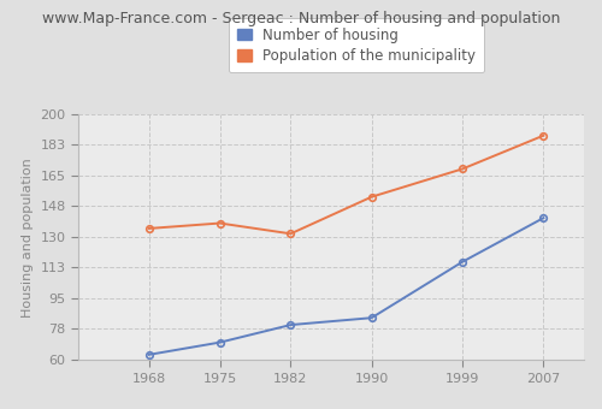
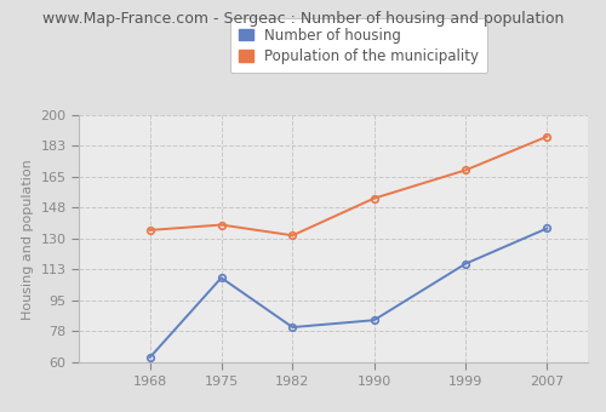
Number of housing/1975: 70 -> 108
Number of housing/2007: 141 -> 136
